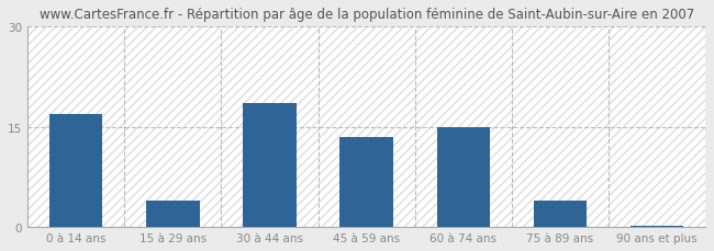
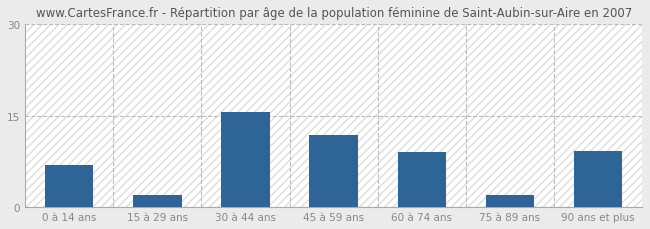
0 à 14 ans: 17.0 -> 7.0
15 à 29 ans: 4.0 -> 2.0
30 à 44 ans: 18.5 -> 15.6
45 à 59 ans: 13.5 -> 11.8
60 à 74 ans: 15.0 -> 9.0
75 à 89 ans: 4.0 -> 2.0
90 ans et plus: 0.2 -> 9.2
